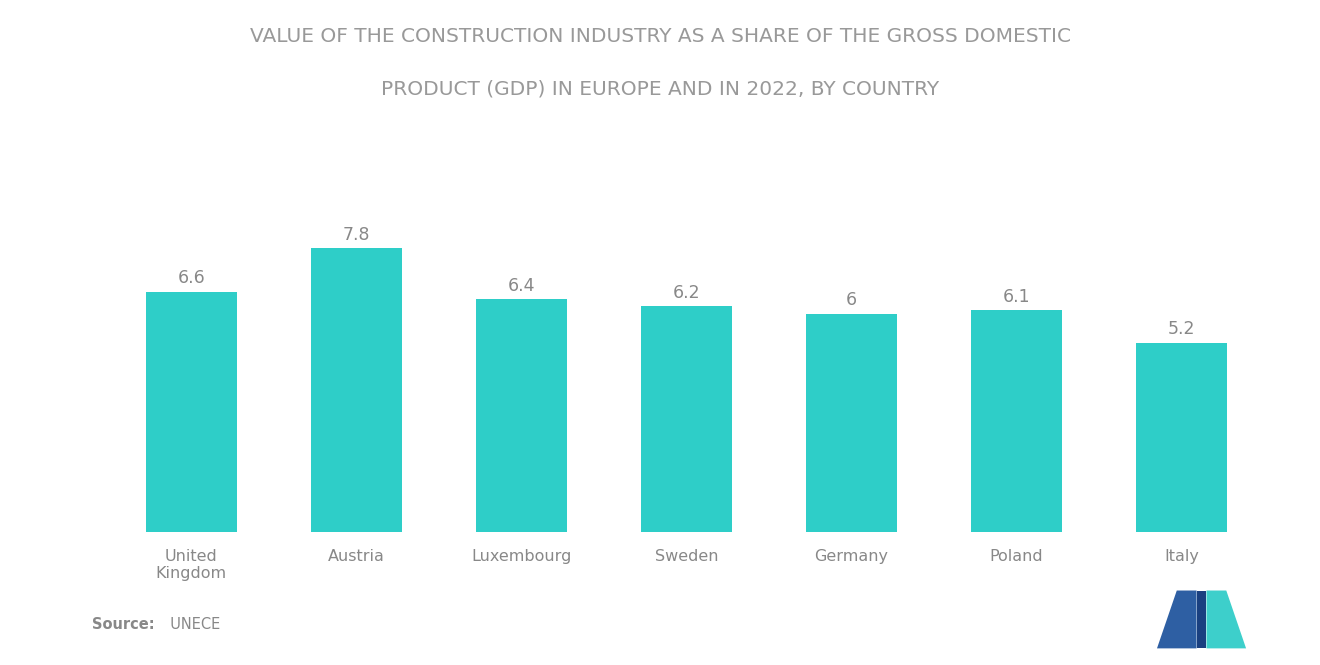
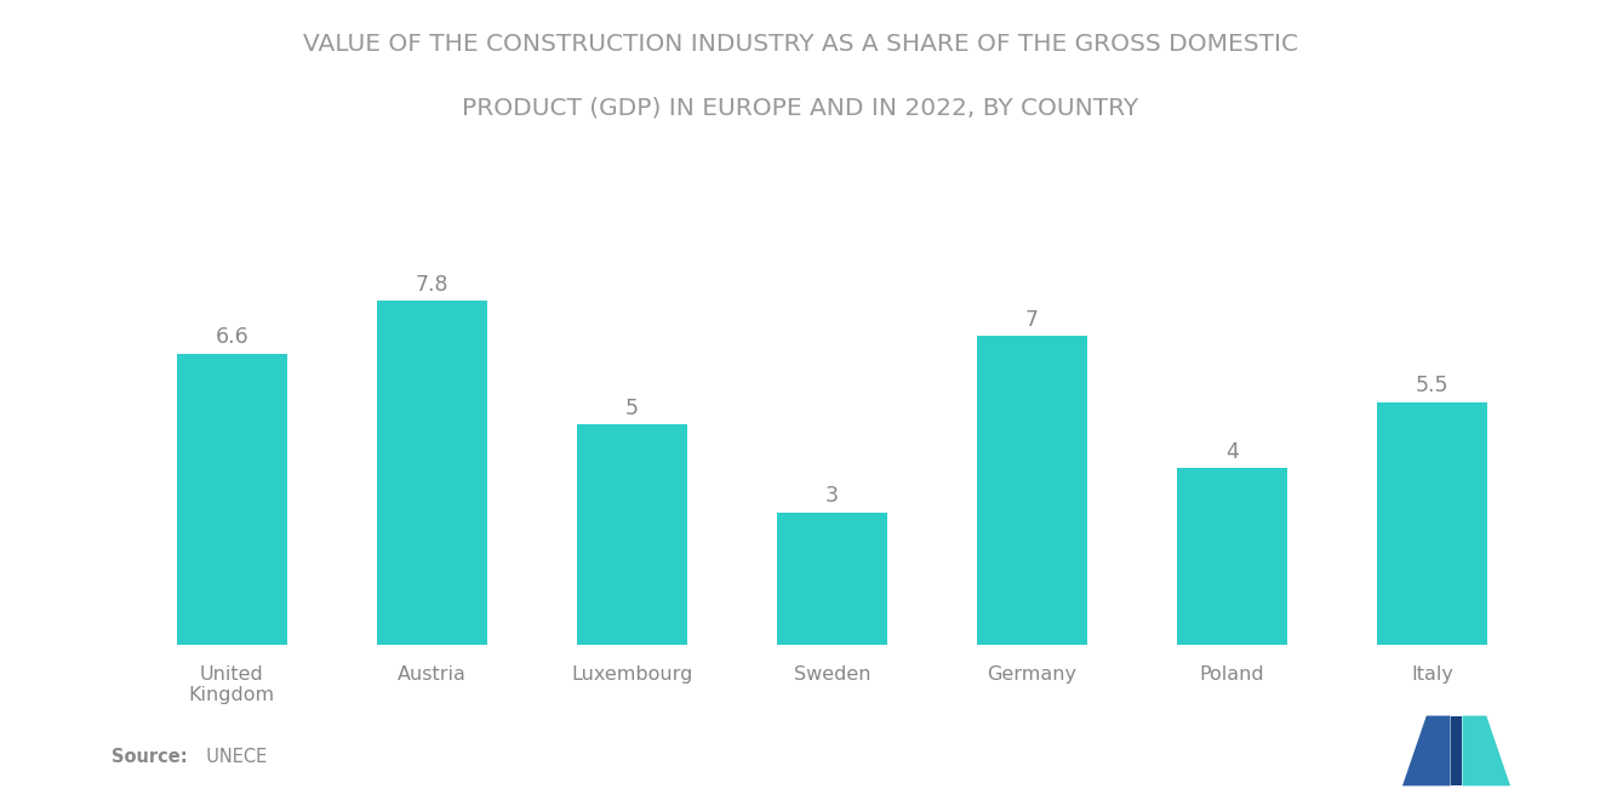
Luxembourg: 6.4 -> 5
Sweden: 6.2 -> 3
Germany: 6 -> 7
Poland: 6.1 -> 4
Italy: 5.2 -> 5.5
